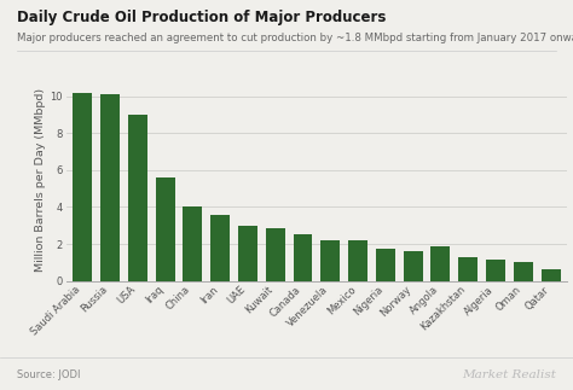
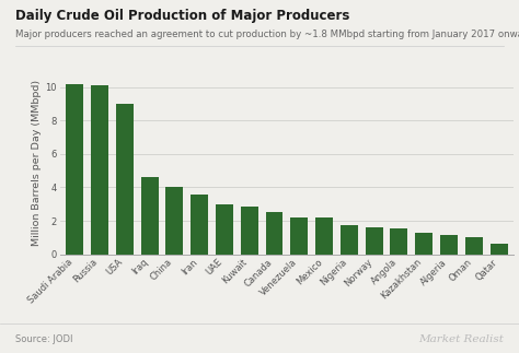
Iraq: 5.6 -> 4.6
Angola: 1.9 -> 1.6
